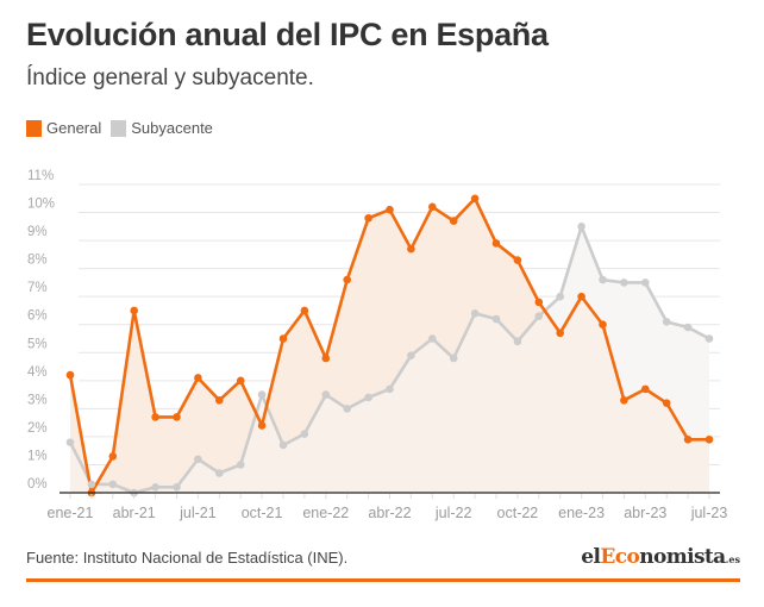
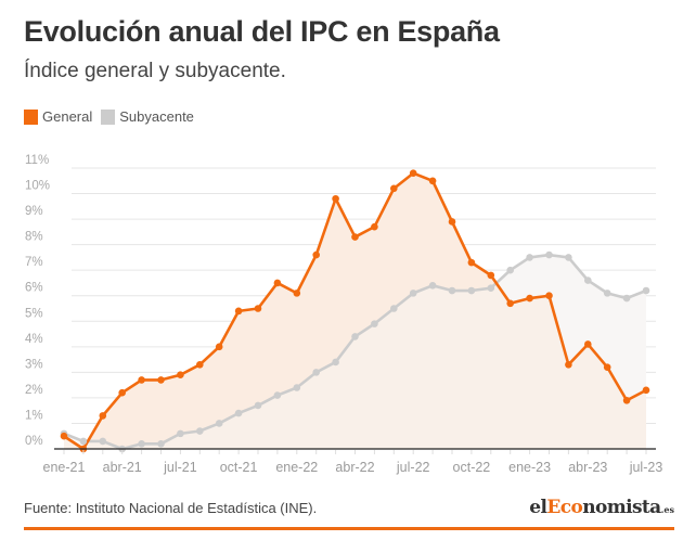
General/ene-21: 4.2% -> 0.5%
Subyacente/ene-21: 1.8% -> 0.6%
General/abr-21: 6.5% -> 2.2%
General/jul-21: 4.1% -> 2.9%
Subyacente/jul-21: 1.2% -> 0.6%
General/oct-21: 2.4% -> 5.4%
Subyacente/oct-21: 3.5% -> 1.4%
General/ene-22: 4.8% -> 6.1%
Subyacente/ene-22: 3.5% -> 2.4%
General/abr-22: 10.1% -> 8.3%
Subyacente/abr-22: 3.7% -> 4.4%
General/jul-22: 9.7% -> 10.8%
Subyacente/jul-22: 4.8% -> 6.1%
General/oct-22: 8.3% -> 7.3%
Subyacente/oct-22: 5.4% -> 6.2%
General/ene-23: 7.0% -> 5.9%
Subyacente/ene-23: 9.5% -> 7.5%
General/abr-23: 3.7% -> 4.1%
Subyacente/abr-23: 7.5% -> 6.6%
General/jul-23: 1.9% -> 2.3%
Subyacente/jul-23: 5.5% -> 6.2%
